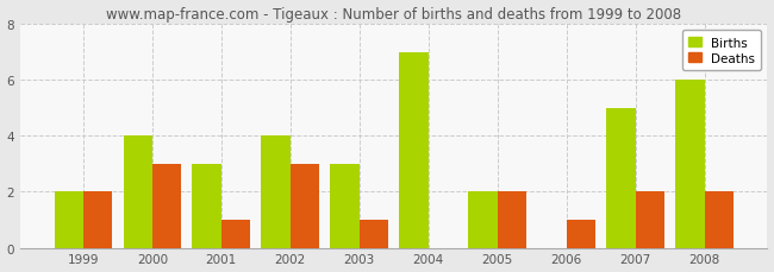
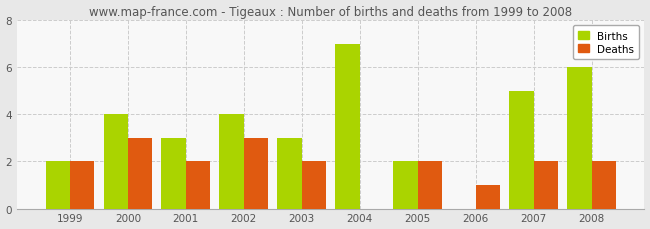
Deaths/2001: 1 -> 2
Deaths/2003: 1 -> 2
